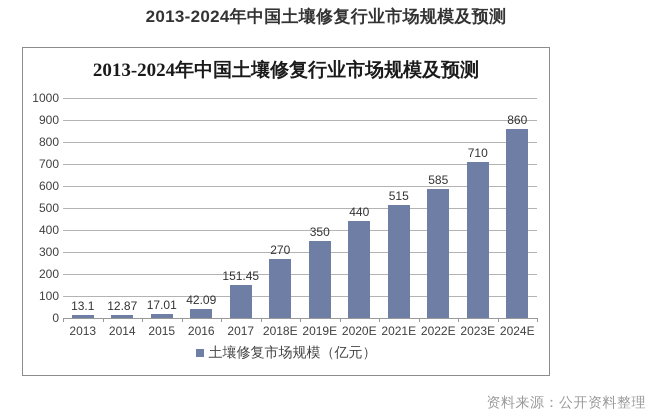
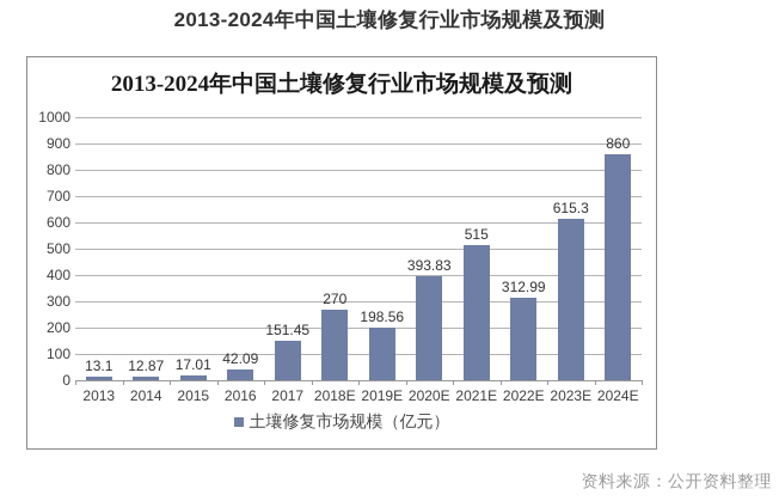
2019E: 350 -> 198.56
2020E: 440 -> 393.83
2022E: 585 -> 312.99
2023E: 710 -> 615.3
